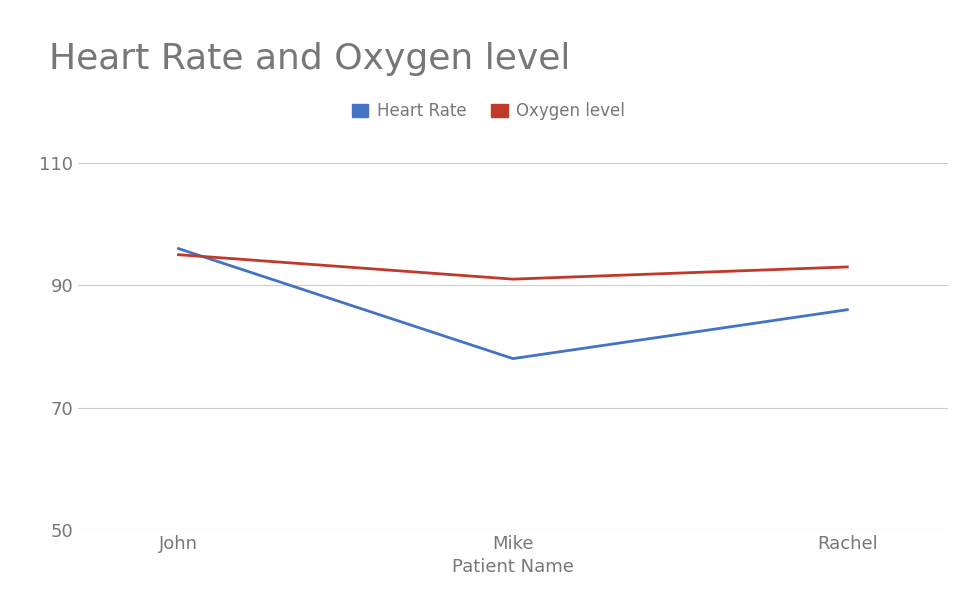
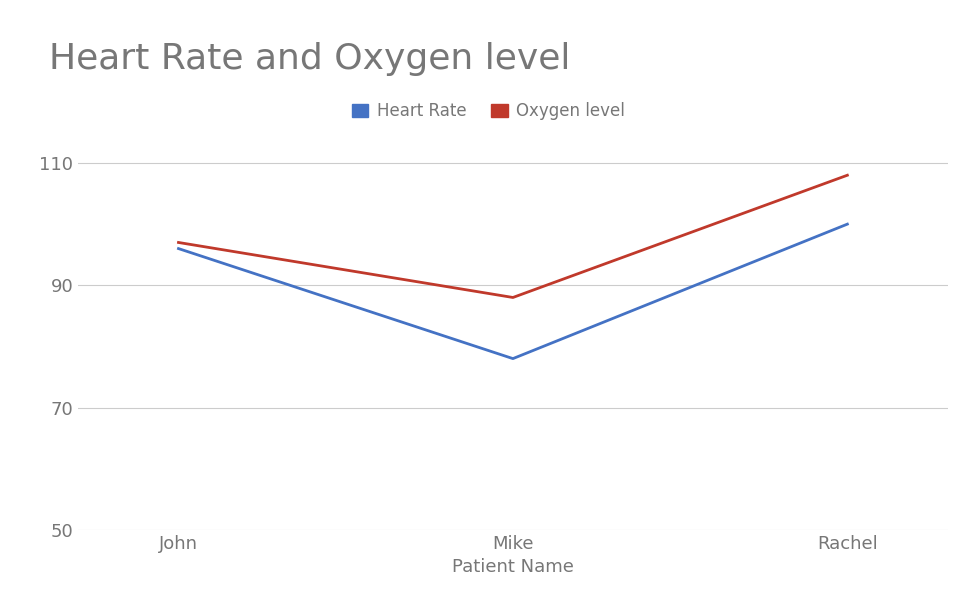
Oxygen level/John: 95 -> 97
Oxygen level/Mike: 91 -> 88
Heart Rate/Rachel: 86 -> 100
Oxygen level/Rachel: 93 -> 108
